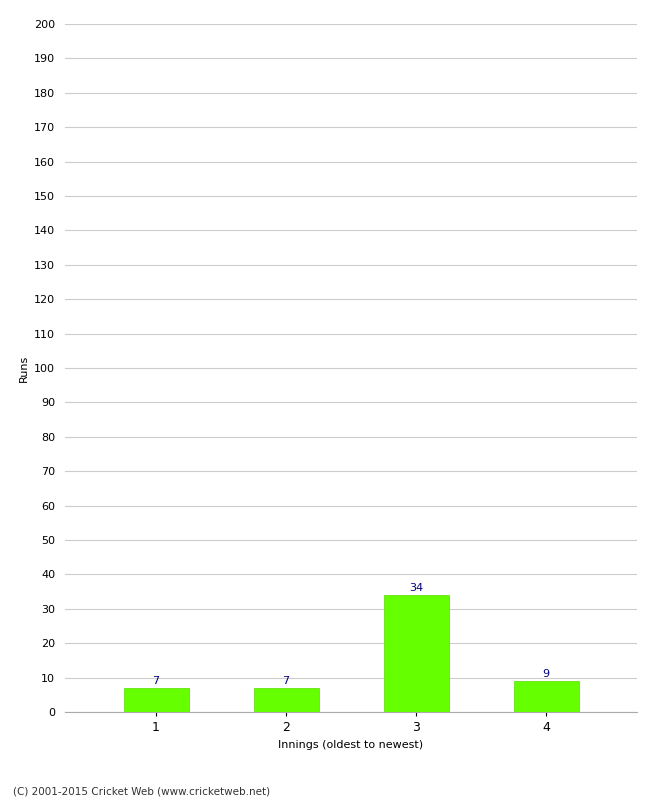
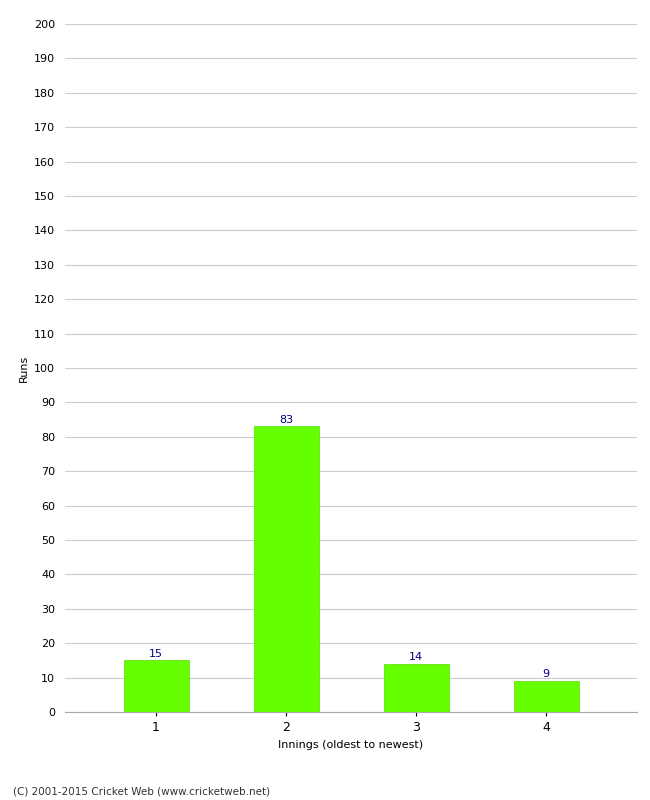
1: 7 -> 15
2: 7 -> 83
3: 34 -> 14
